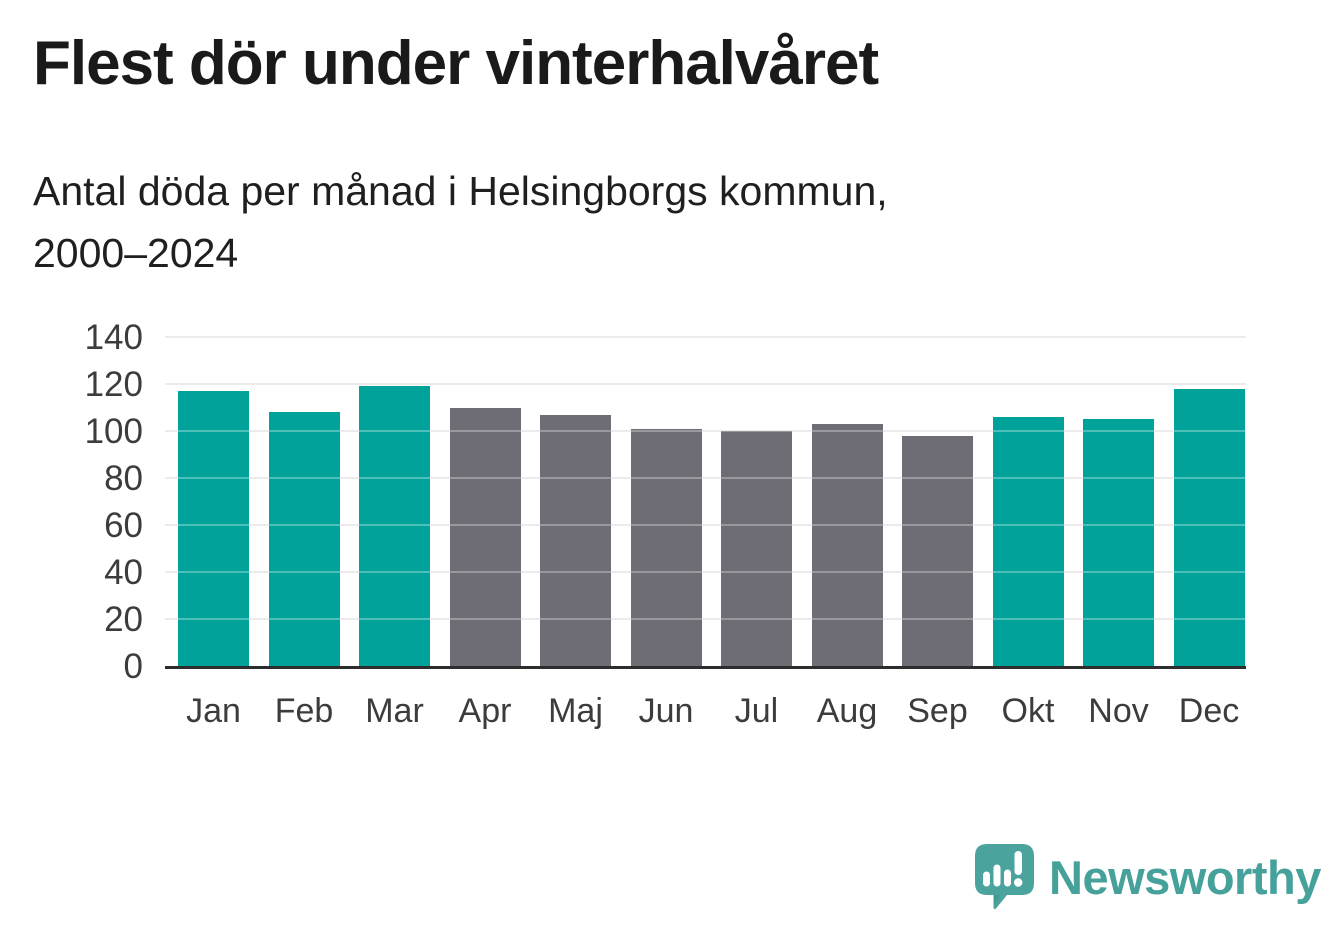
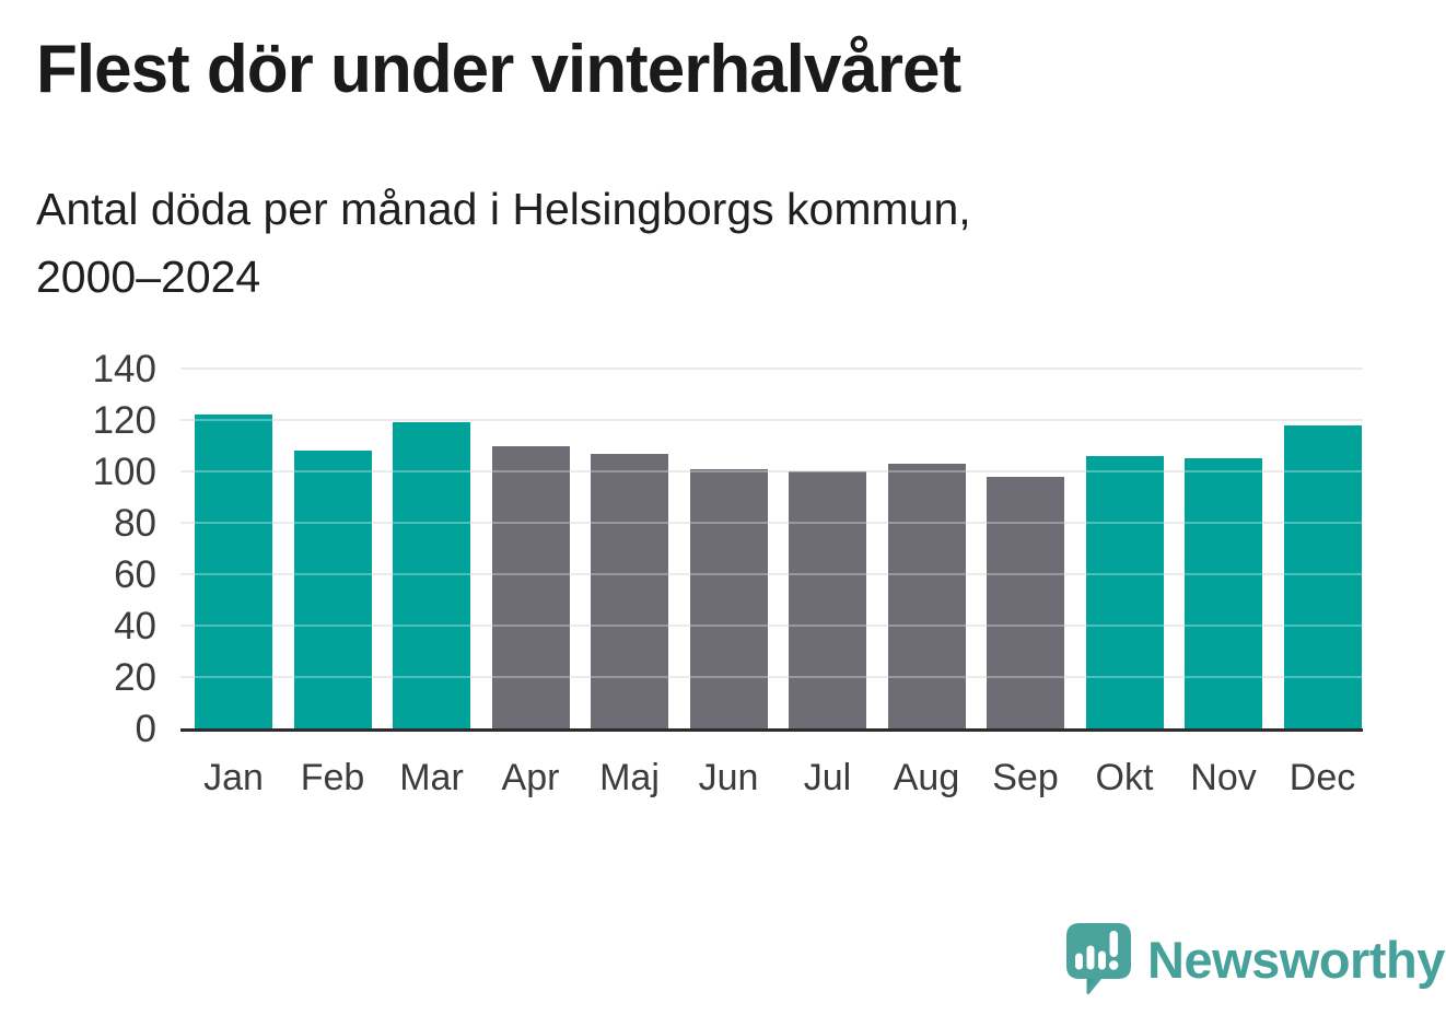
Jan: 117 -> 122
